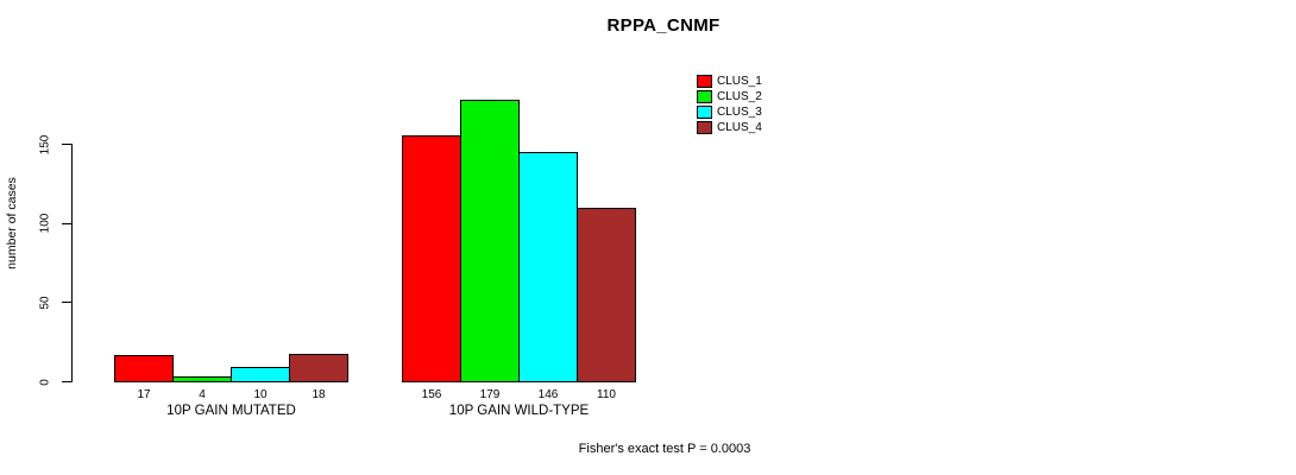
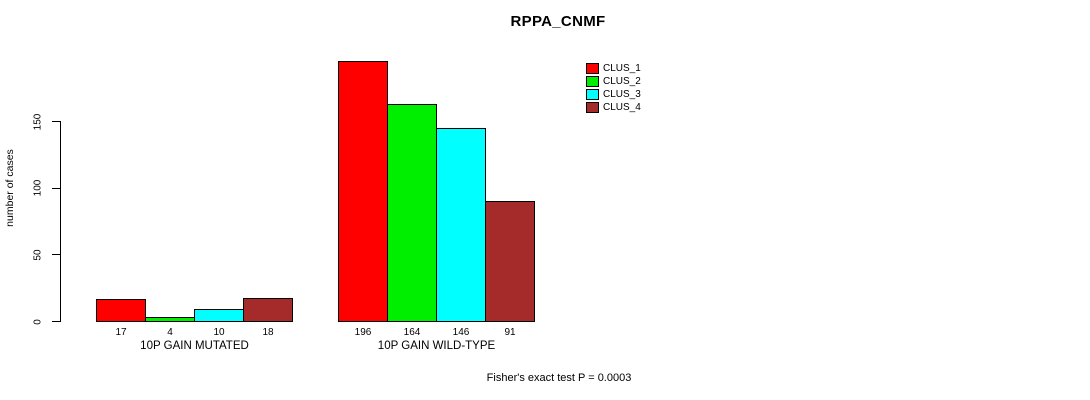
CLUS_1/10P GAIN WILD-TYPE: 156 -> 196
CLUS_2/10P GAIN WILD-TYPE: 179 -> 164
CLUS_4/10P GAIN WILD-TYPE: 110 -> 91
